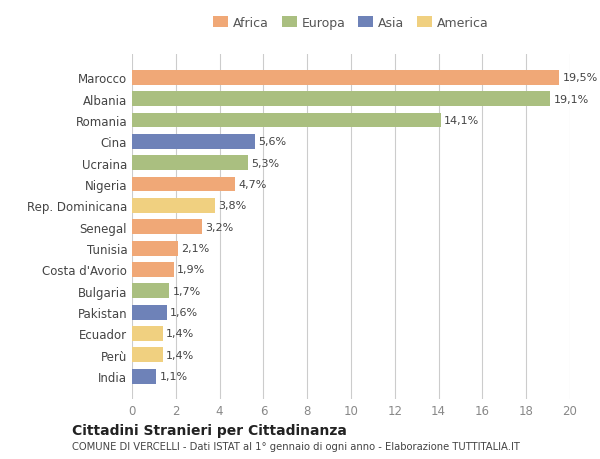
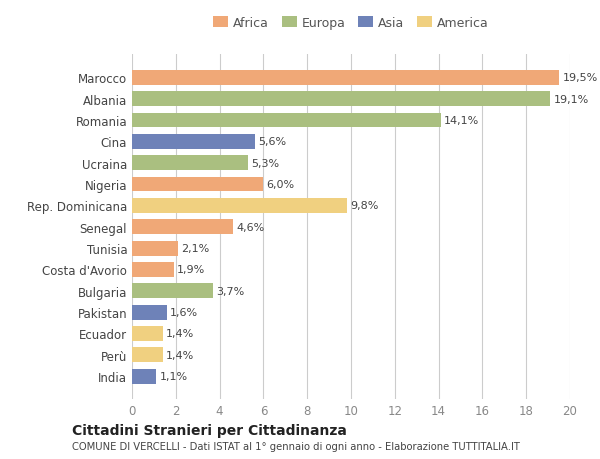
Nigeria: 4,7% -> 6,0%
Rep. Dominicana: 3,8% -> 9,8%
Senegal: 3,2% -> 4,6%
Bulgaria: 1,7% -> 3,7%
